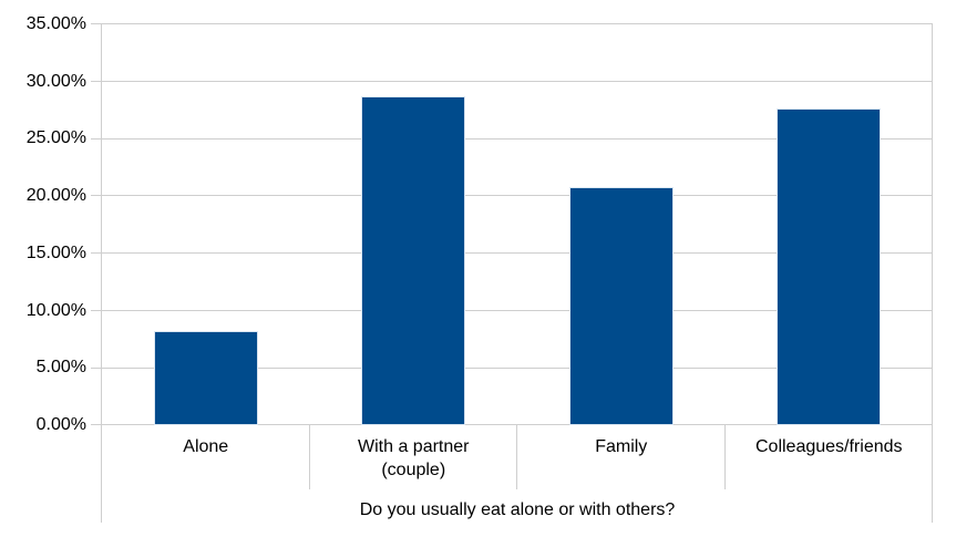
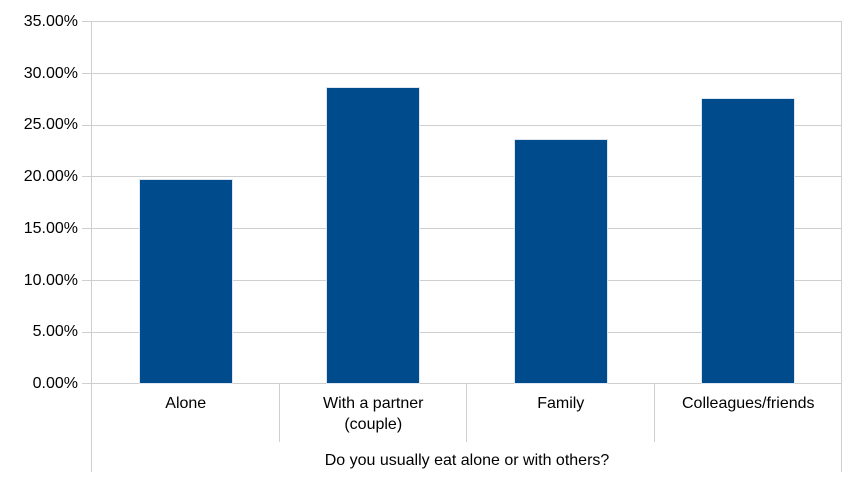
Alone: 8.2% -> 19.8%
Family: 20.8% -> 23.7%
